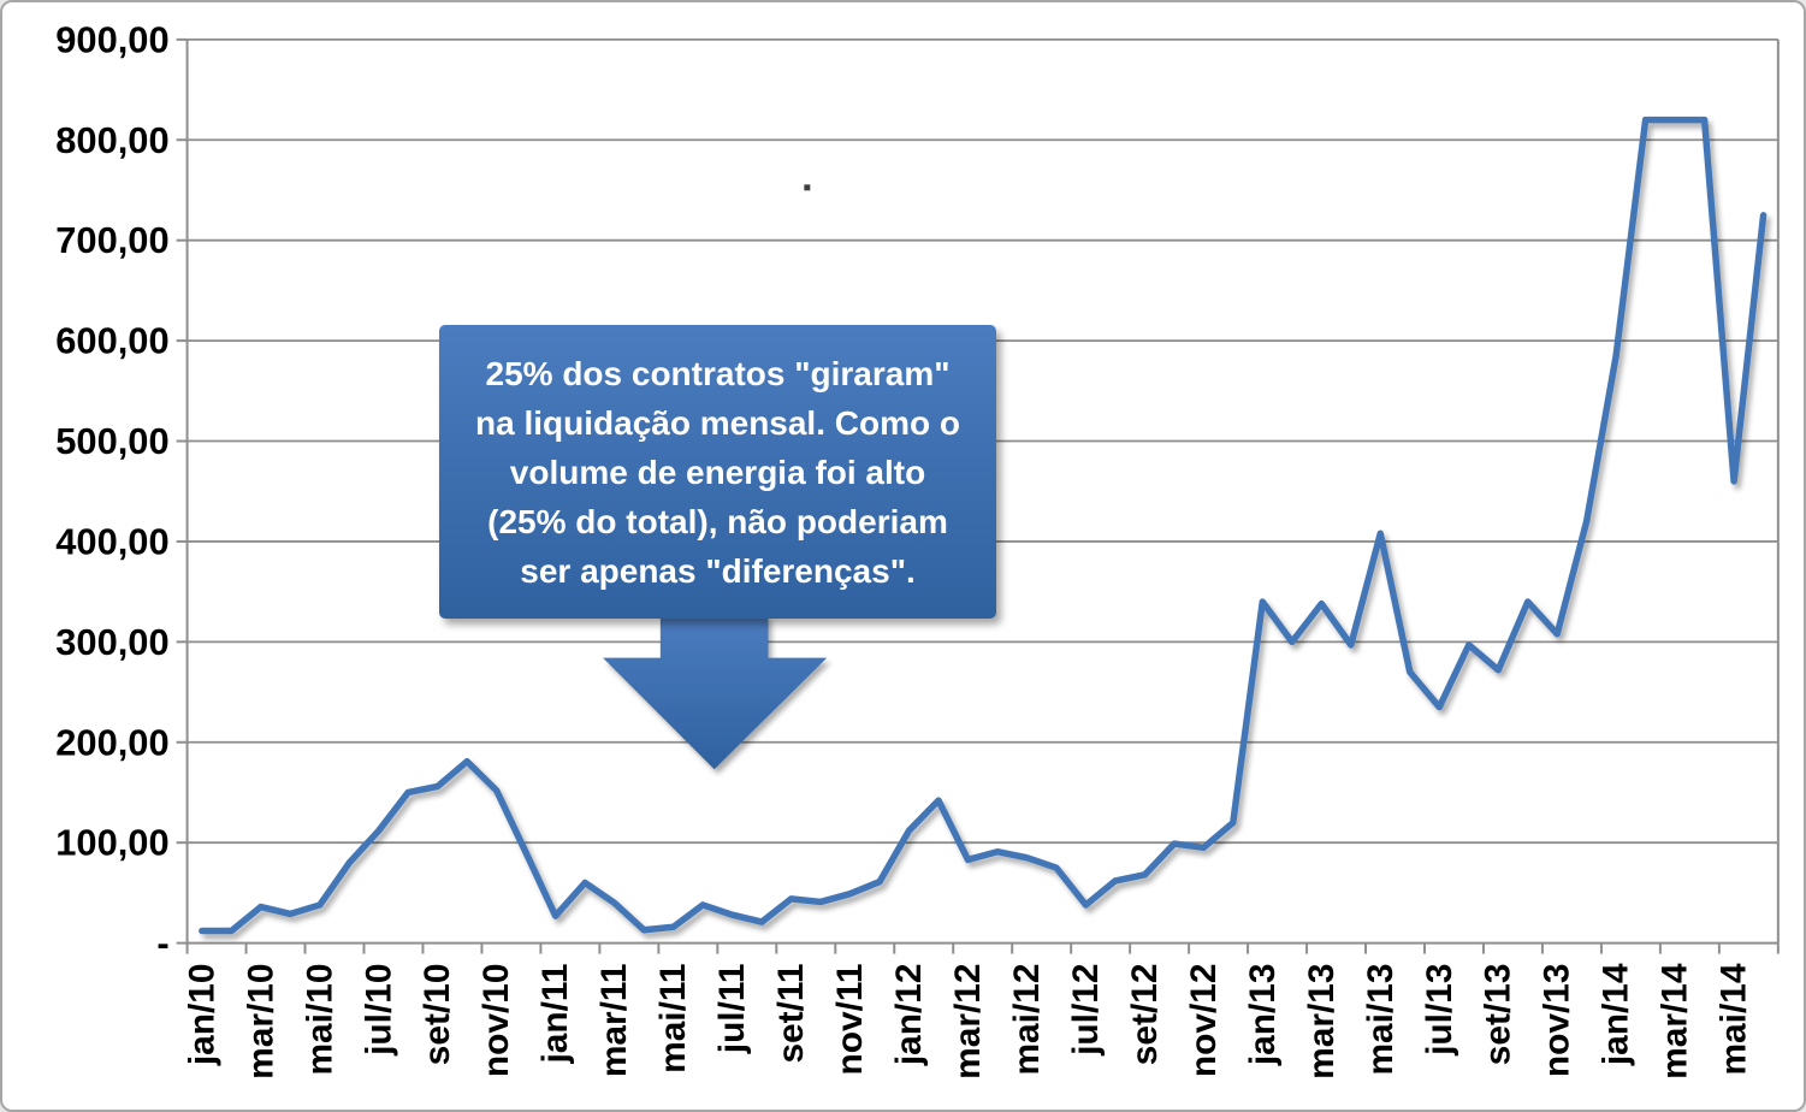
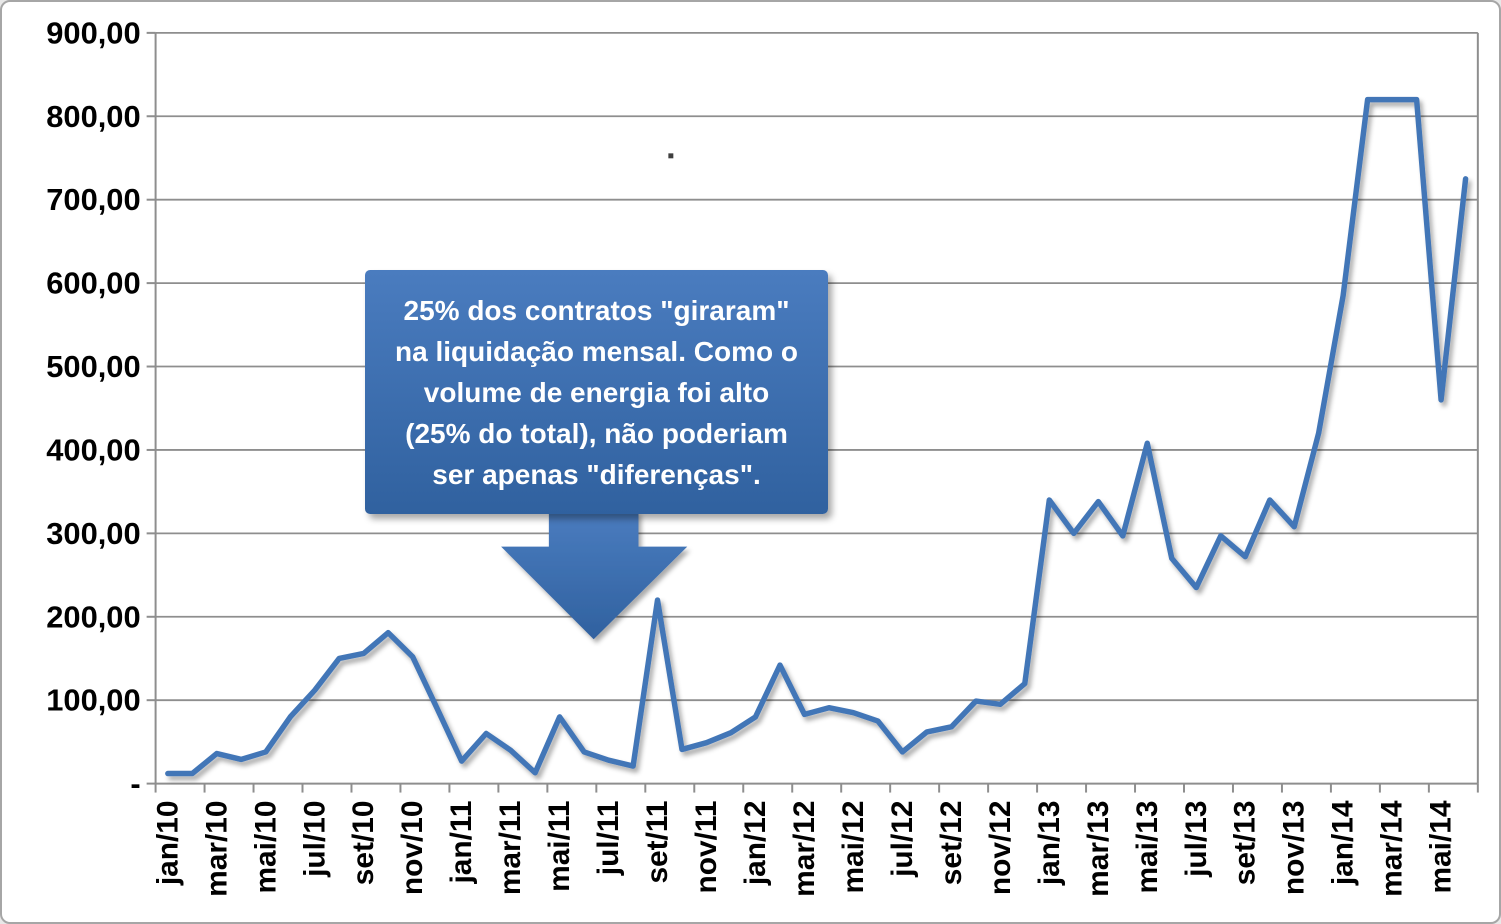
mai/11: 20 -> 80
set/11: 40 -> 220
jan/12: 110 -> 80
